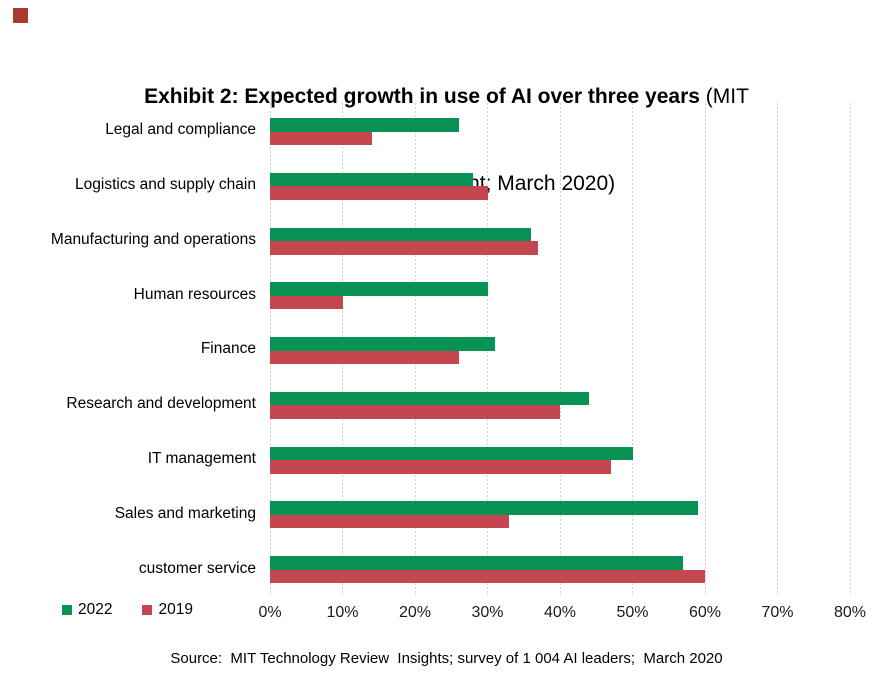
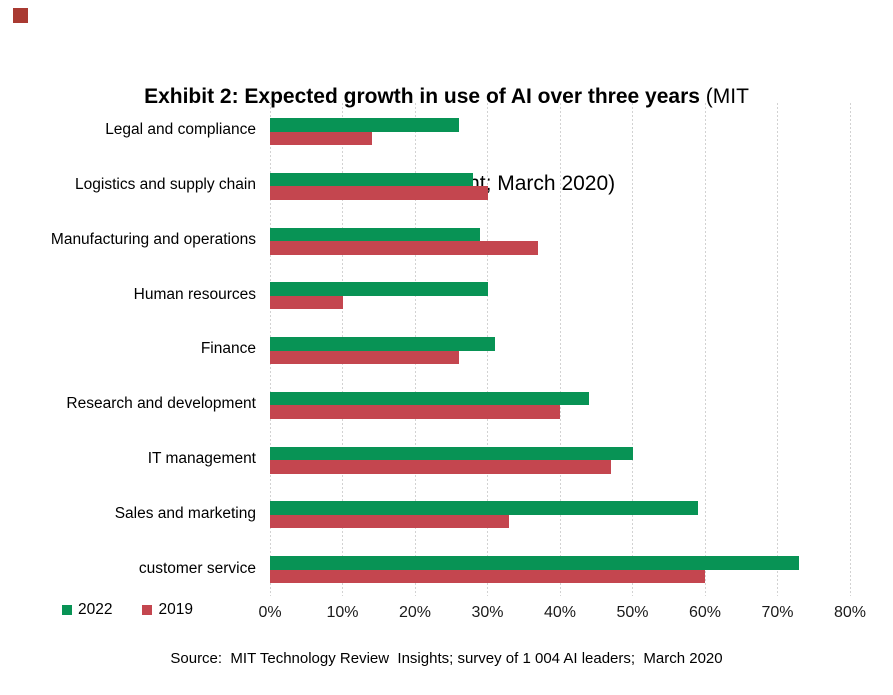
2022/Manufacturing and operations: 36% -> 29%
2022/customer service: 57% -> 73%
